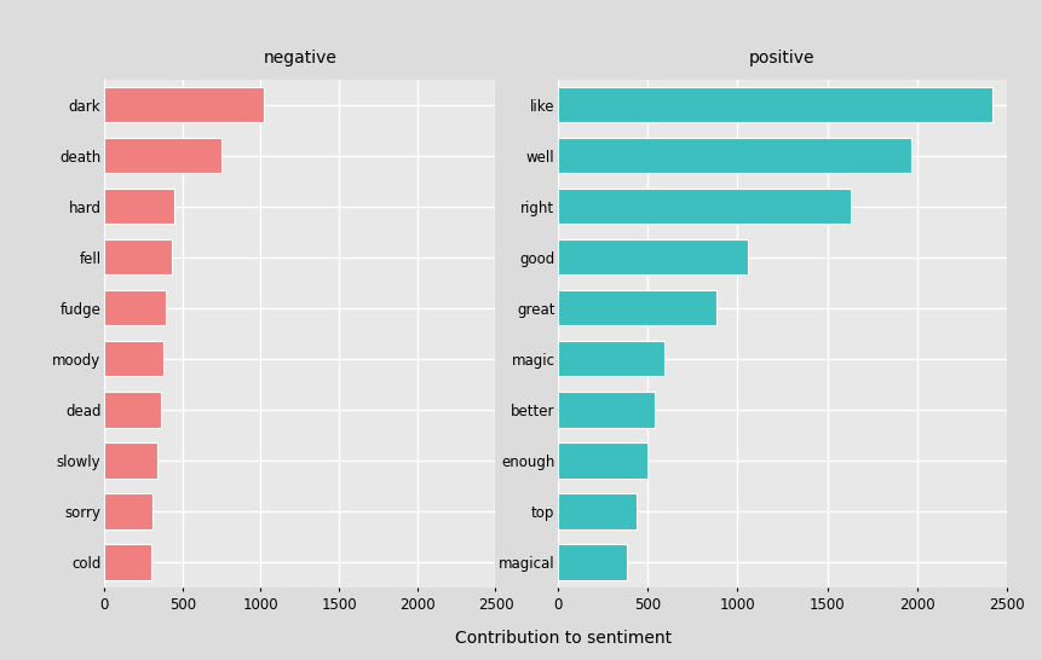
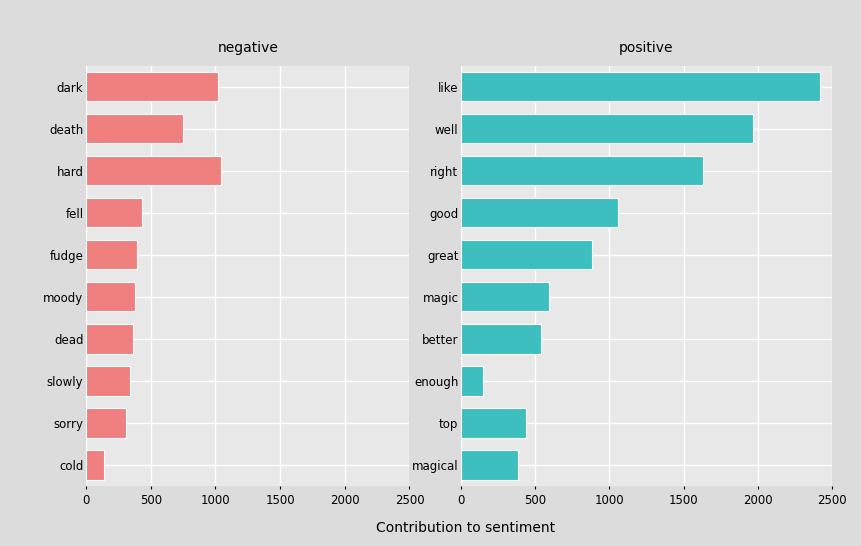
hard: 450 -> 1040
cold: 300 -> 140
enough: 500 -> 150
